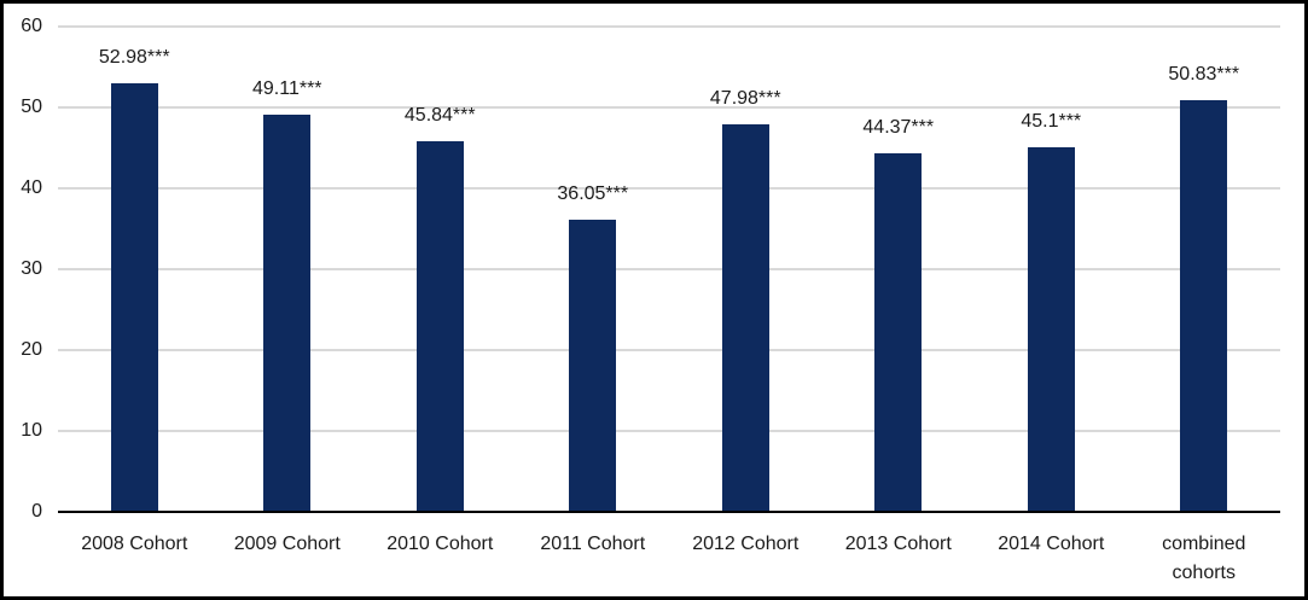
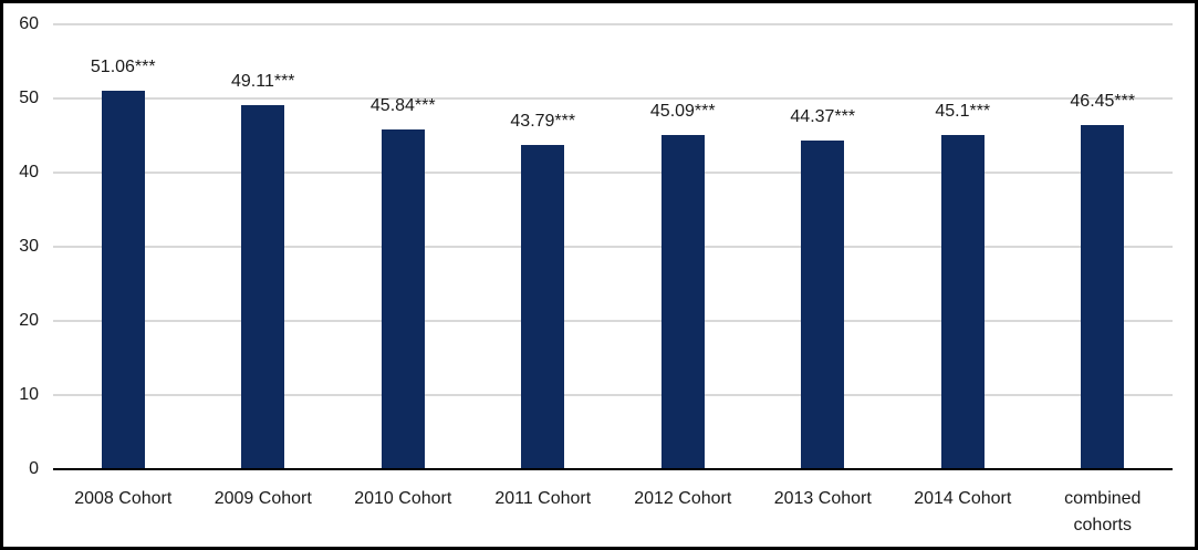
2008 Cohort: 52.98 -> 51.06
2011 Cohort: 36.05 -> 43.79
2012 Cohort: 47.98 -> 45.09
combined cohorts: 50.83 -> 46.45
